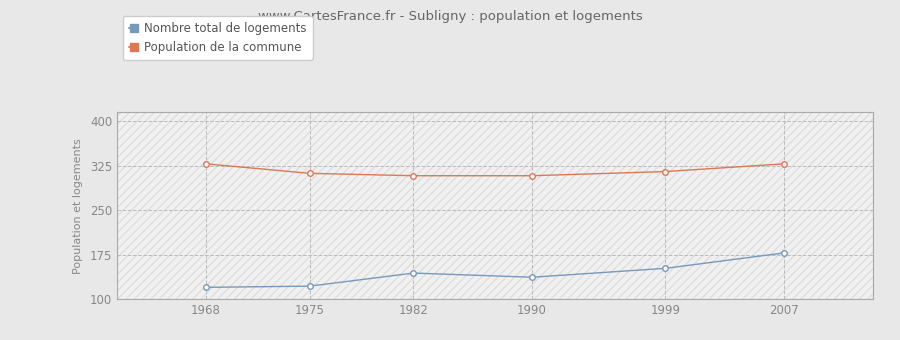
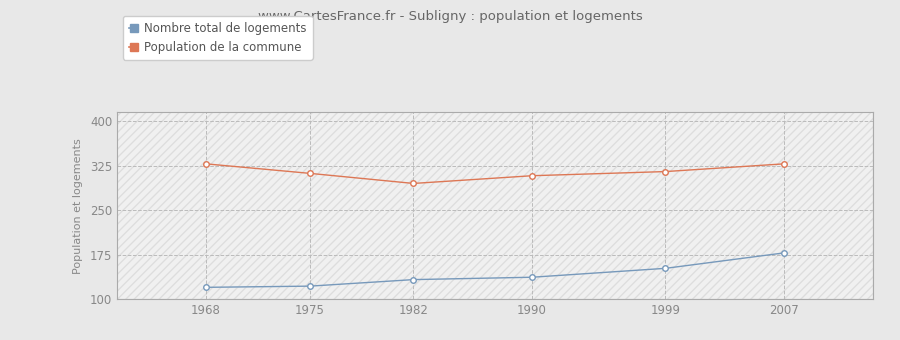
Nombre total de logements/1982: 144 -> 133
Population de la commune/1982: 308 -> 295
